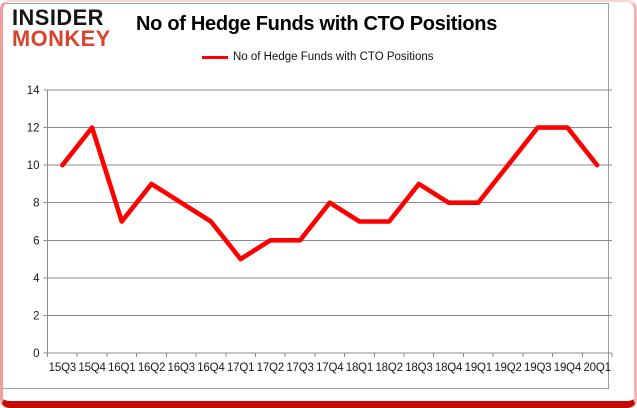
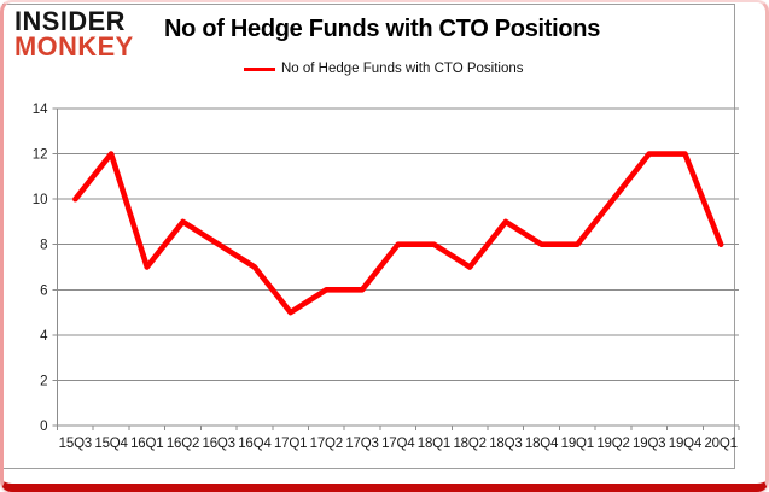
18Q1: 7 -> 8
20Q1: 10 -> 8
